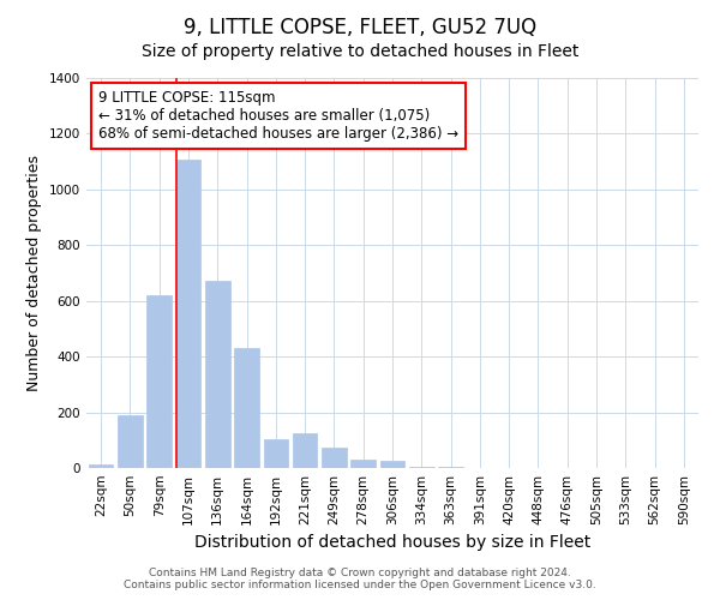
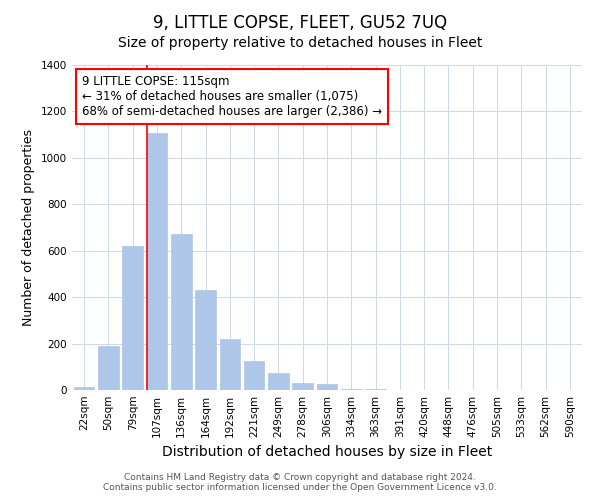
192sqm: 105 -> 220
